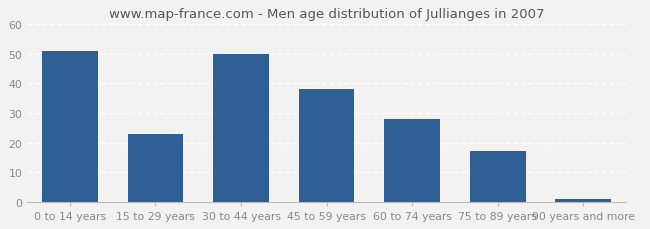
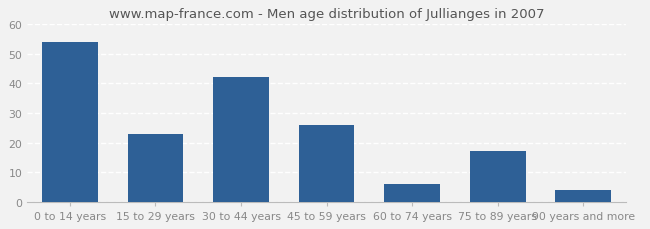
0 to 14 years: 51 -> 54
30 to 44 years: 50 -> 42
45 to 59 years: 38 -> 26
60 to 74 years: 28 -> 6
90 years and more: 1 -> 4
